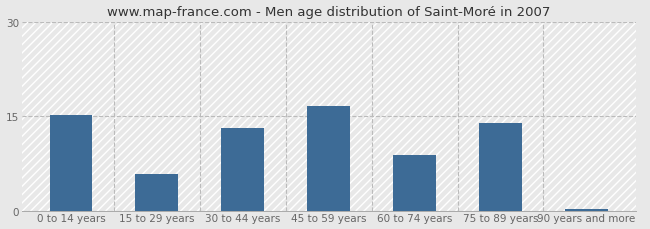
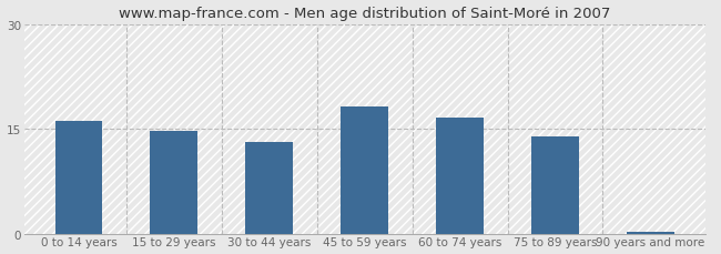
0 to 14 years: 15.2 -> 16.2
15 to 29 years: 5.8 -> 14.7
45 to 59 years: 16.6 -> 18.2
60 to 74 years: 8.8 -> 16.6
